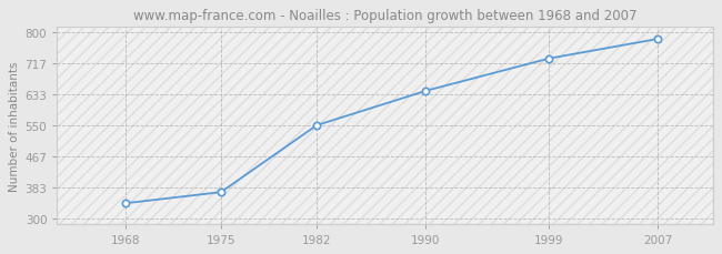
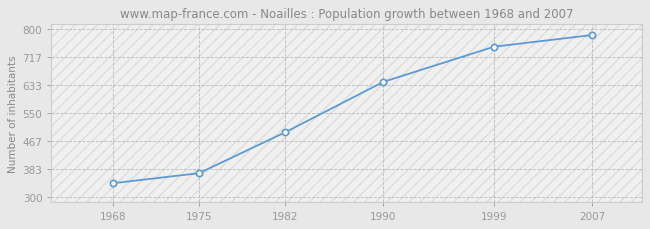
1982: 550 -> 492
1999: 730 -> 748
